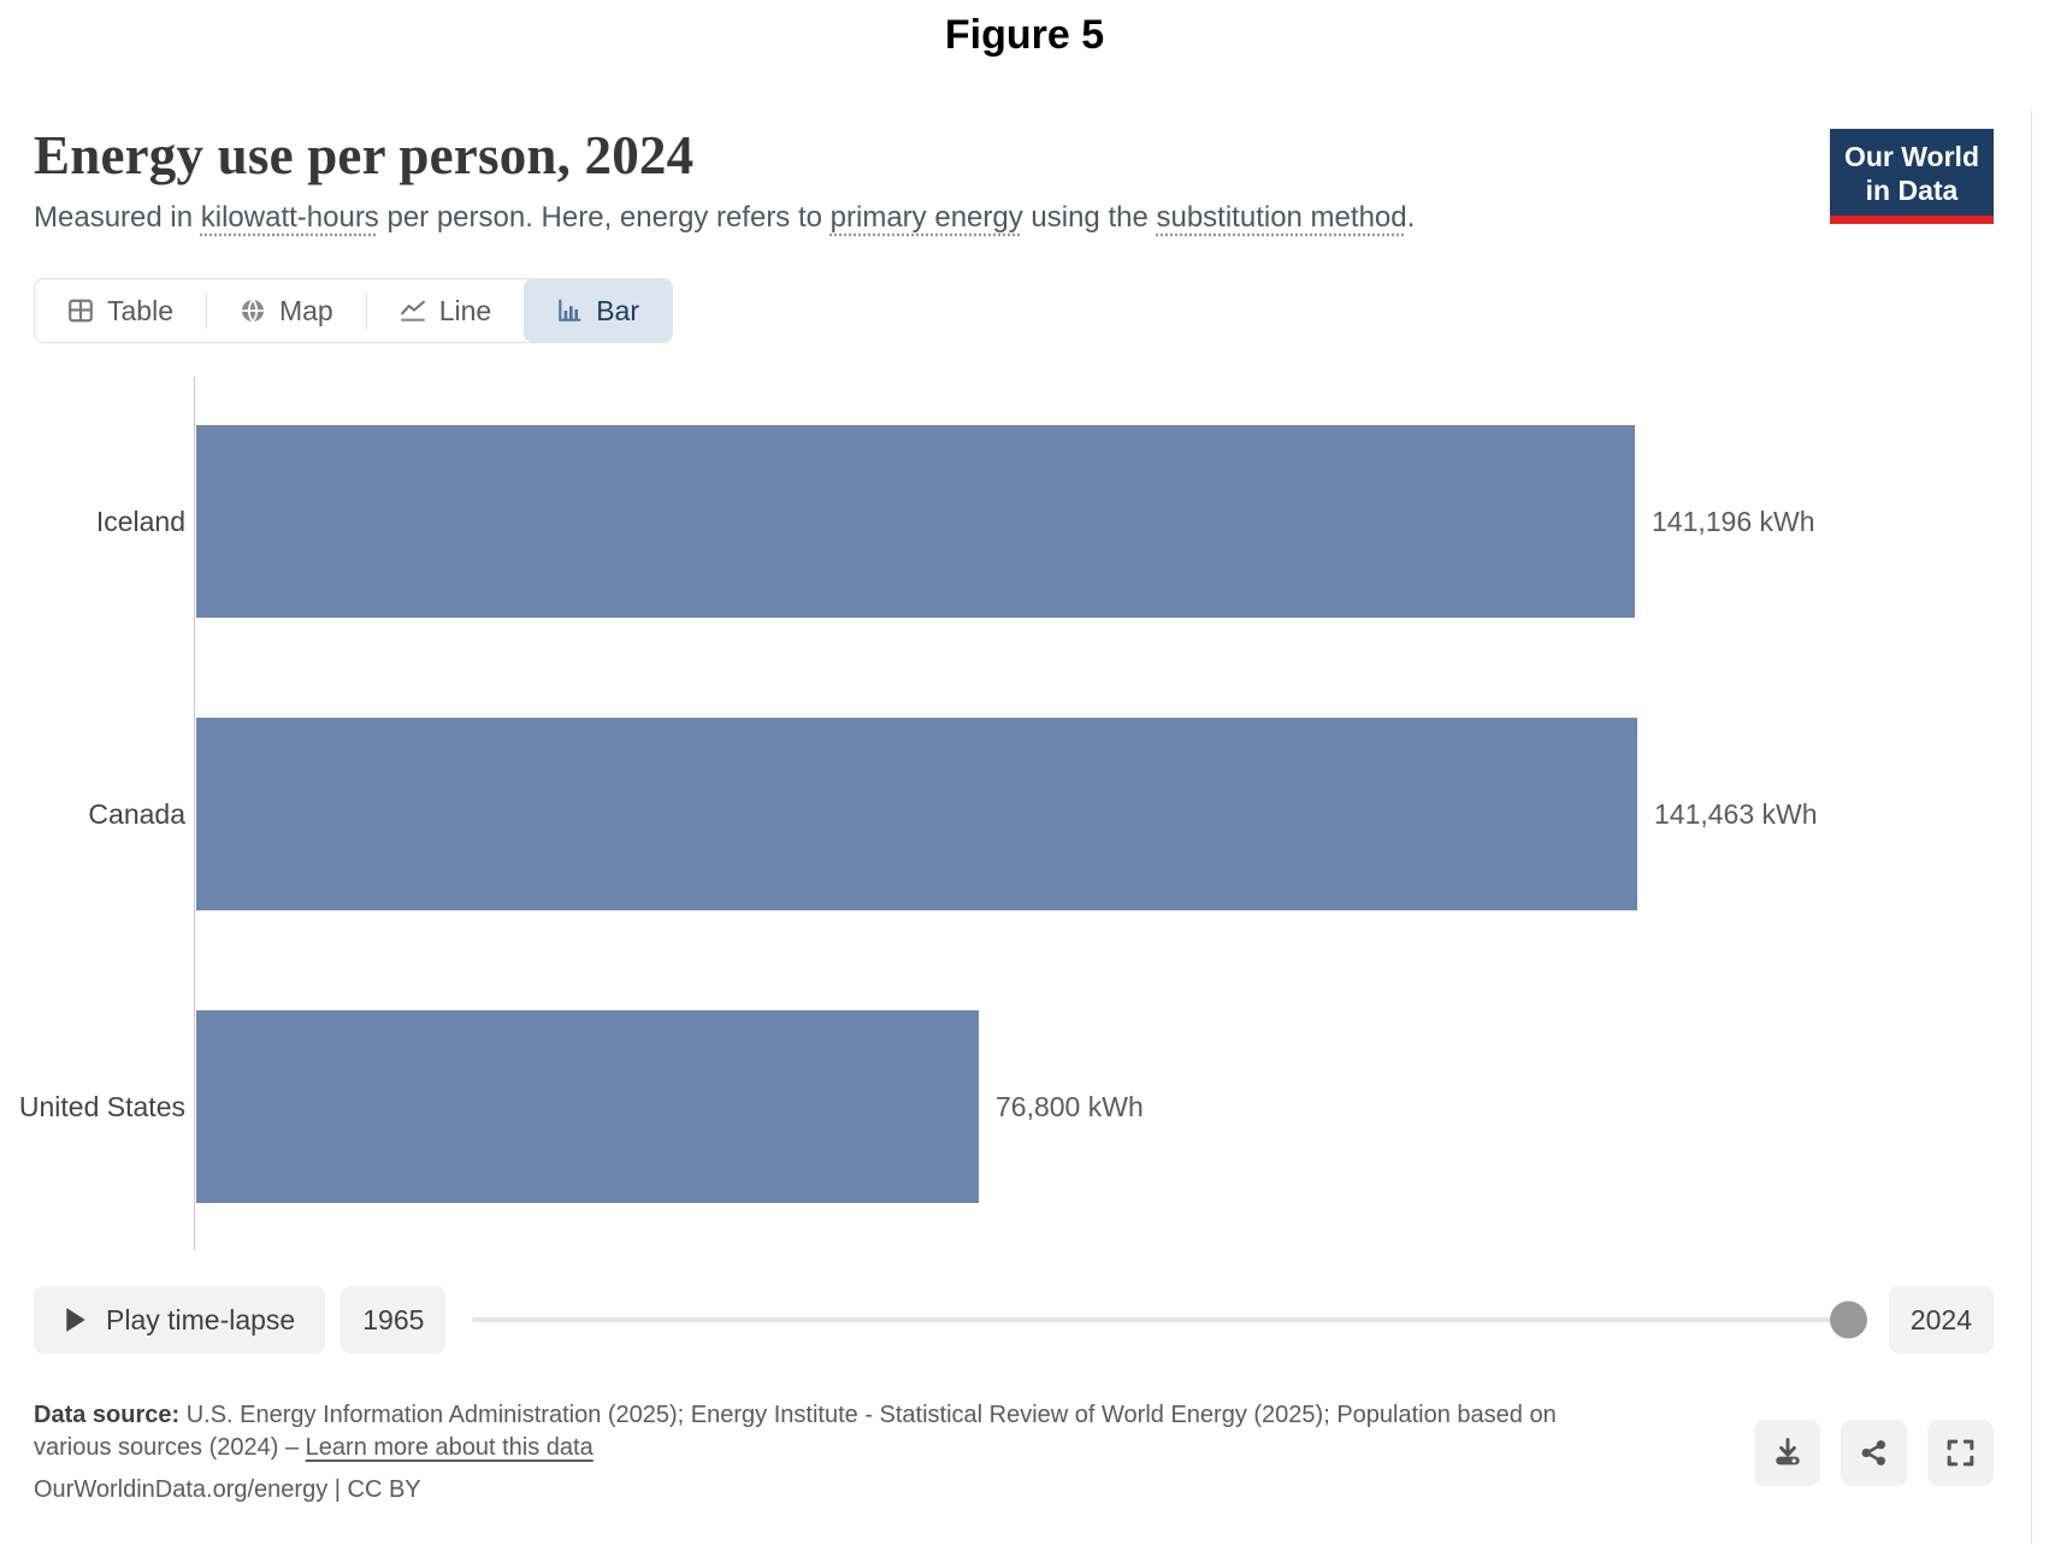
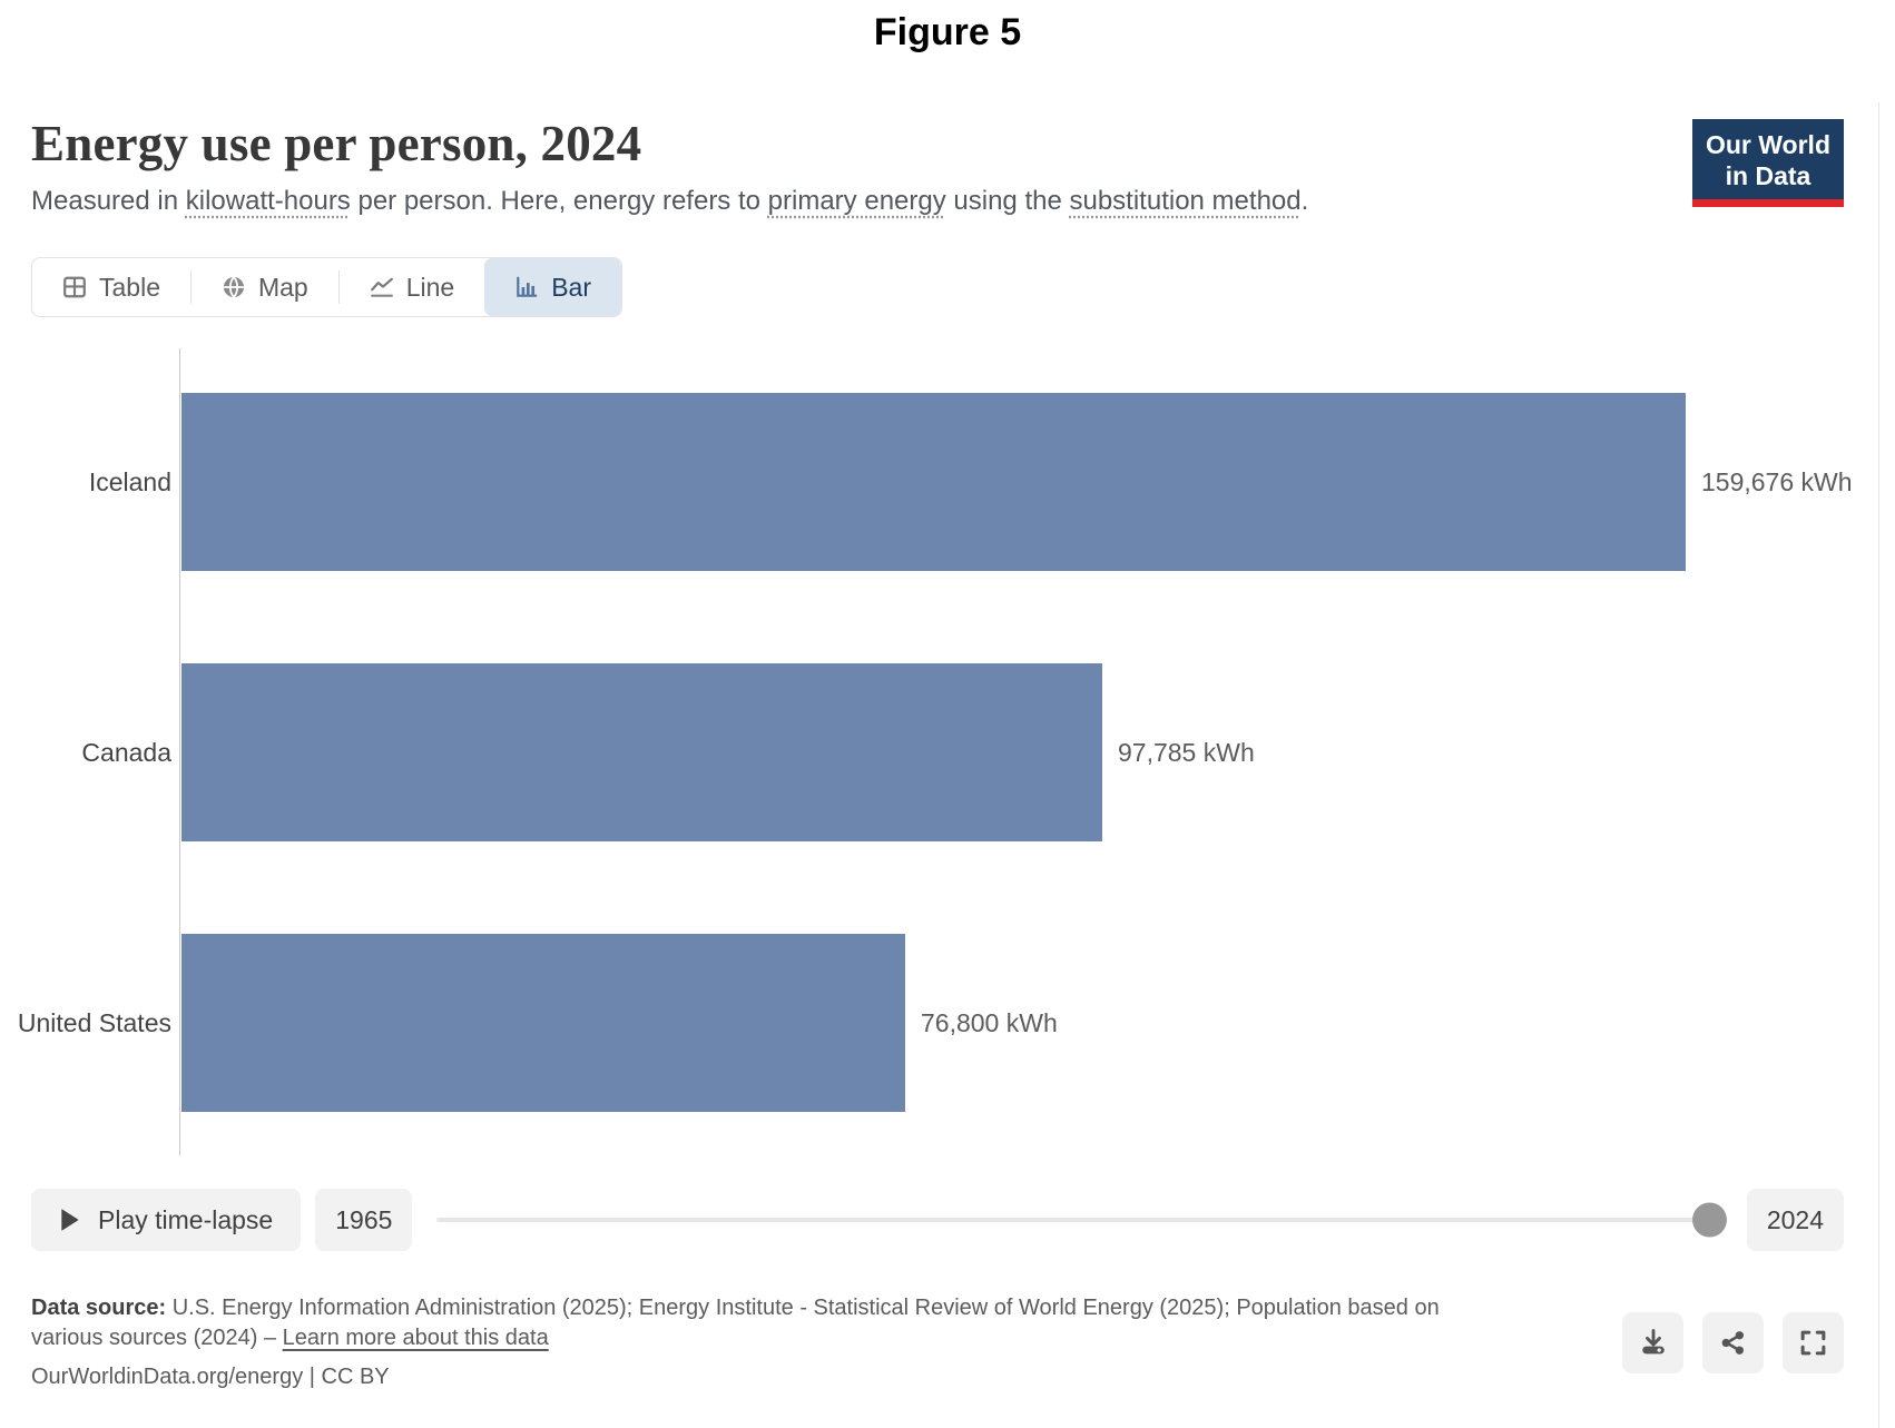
Iceland: 141,196 -> 159,676
Canada: 141,463 -> 97,785
